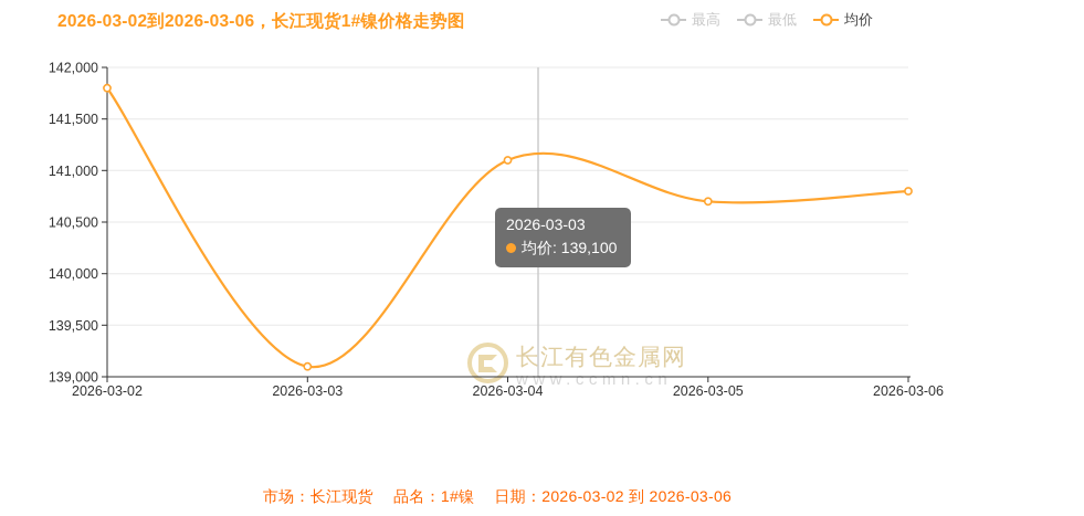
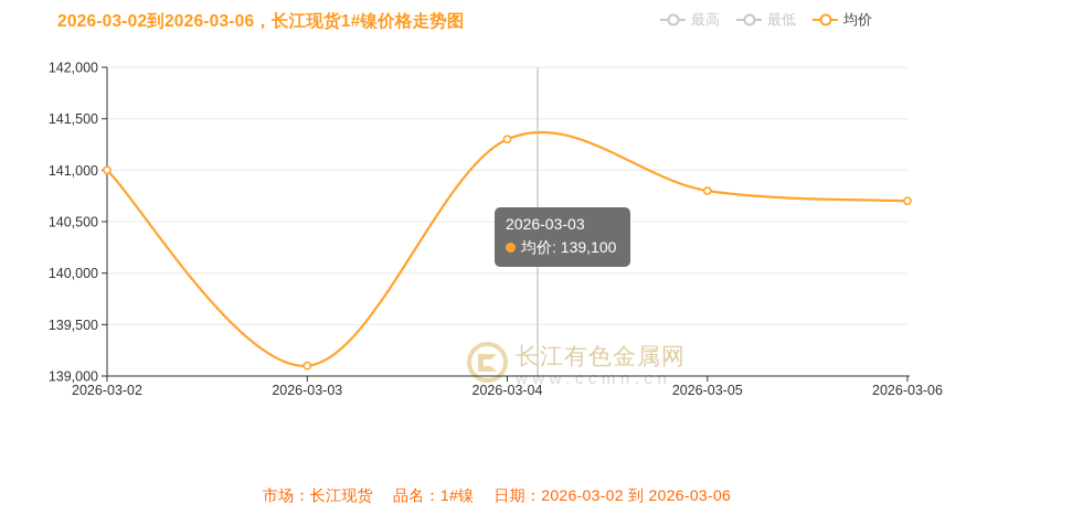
2026-03-02: 141800 -> 141000
2026-03-04: 141100 -> 141300
2026-03-05: 140700 -> 140800
2026-03-06: 140800 -> 140700
